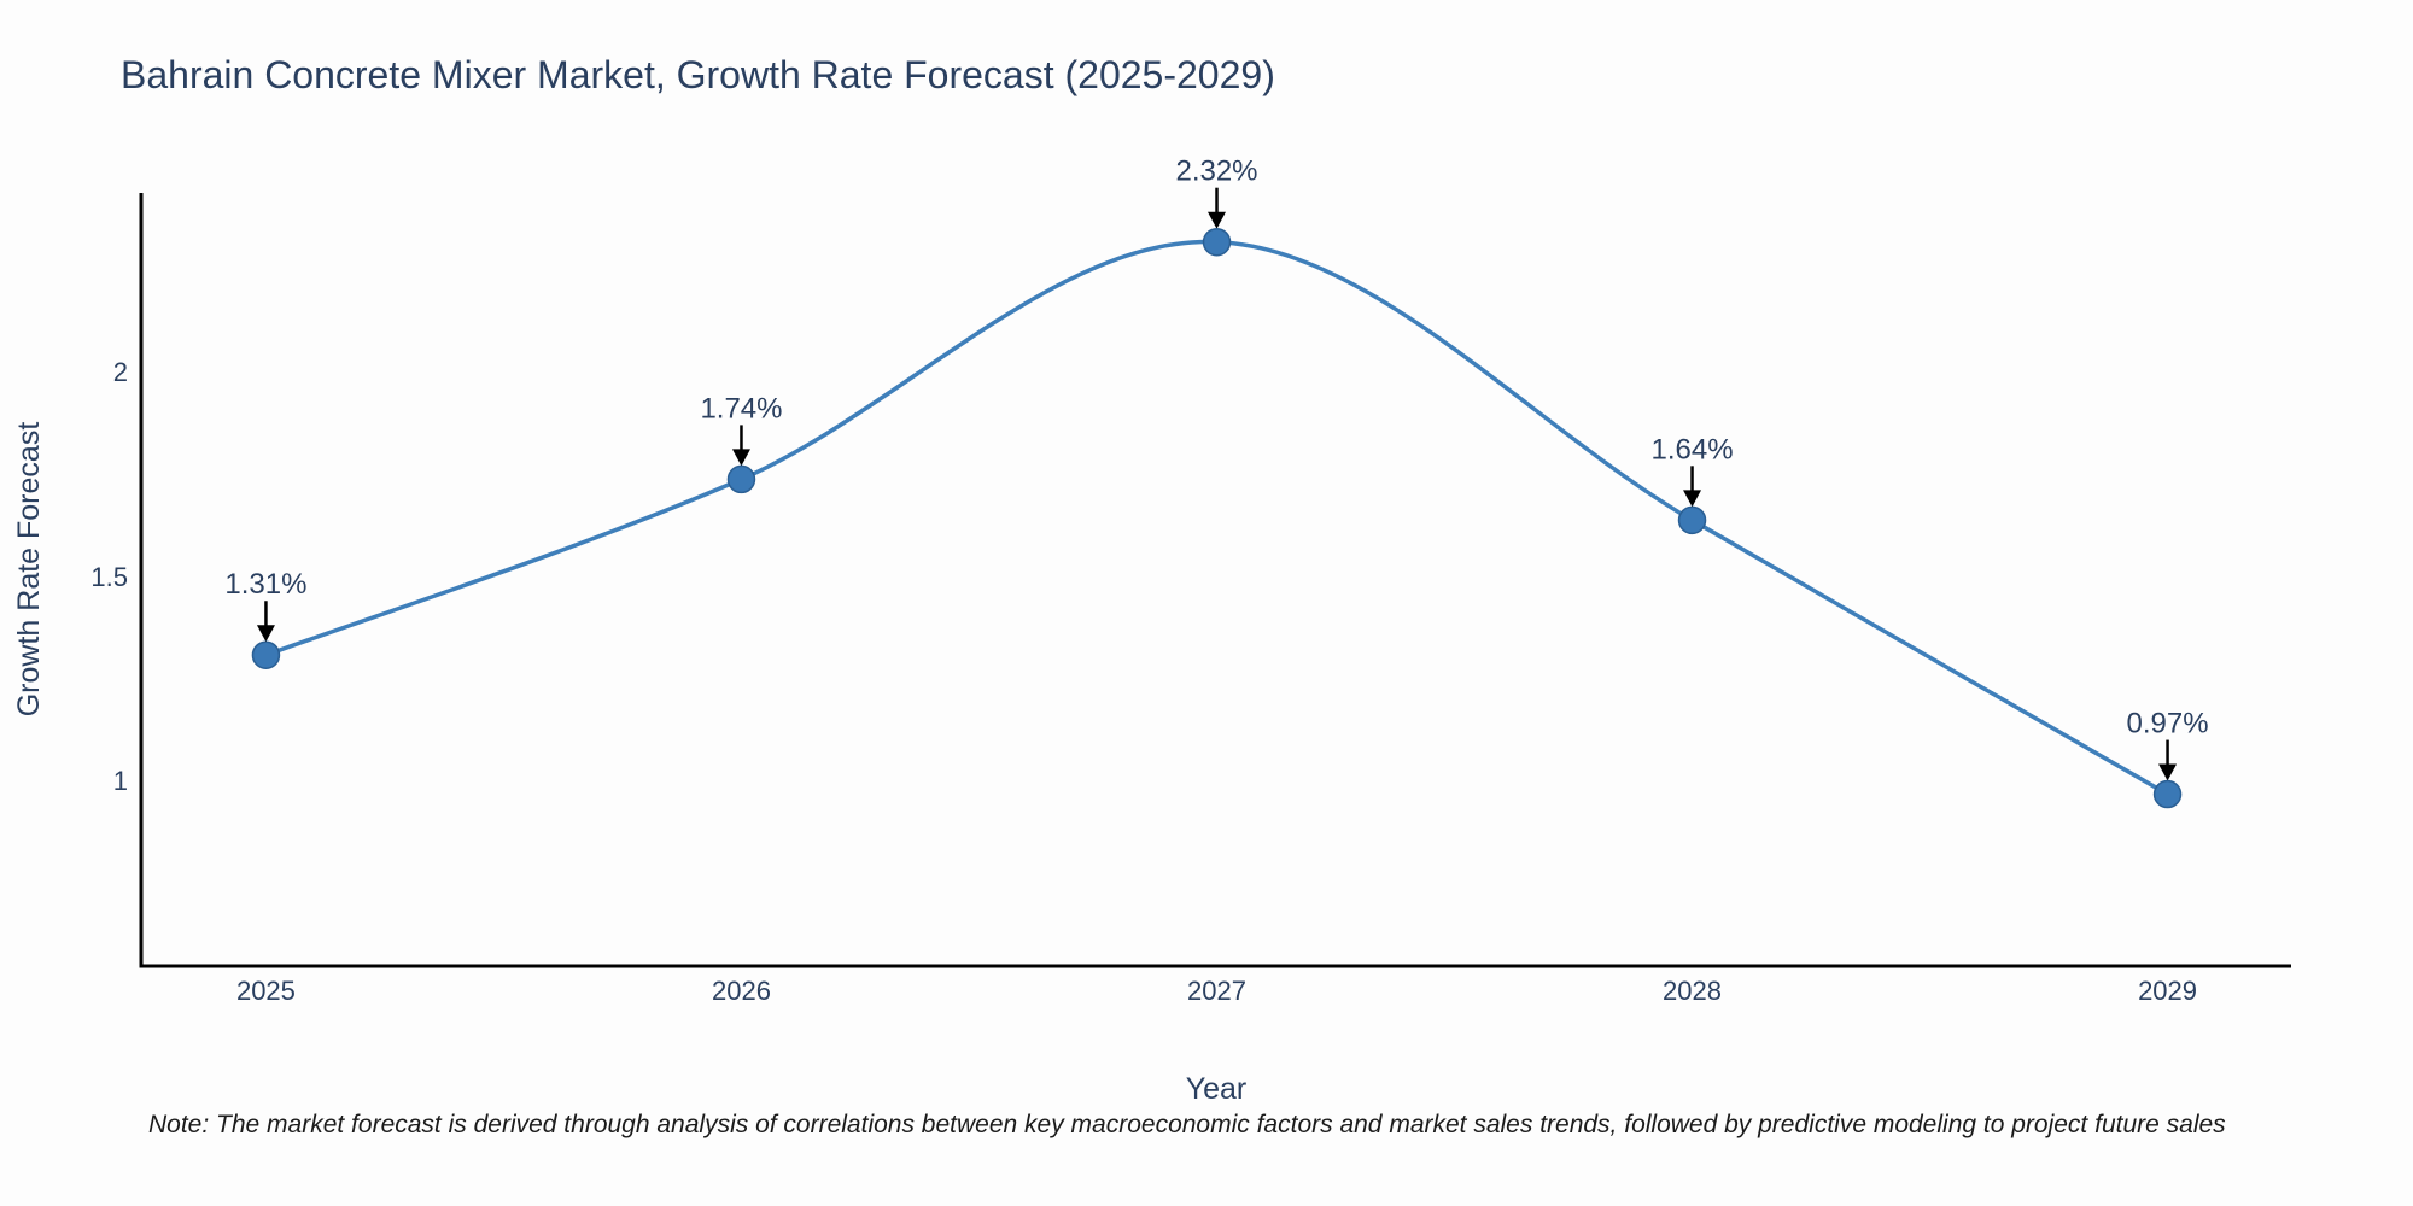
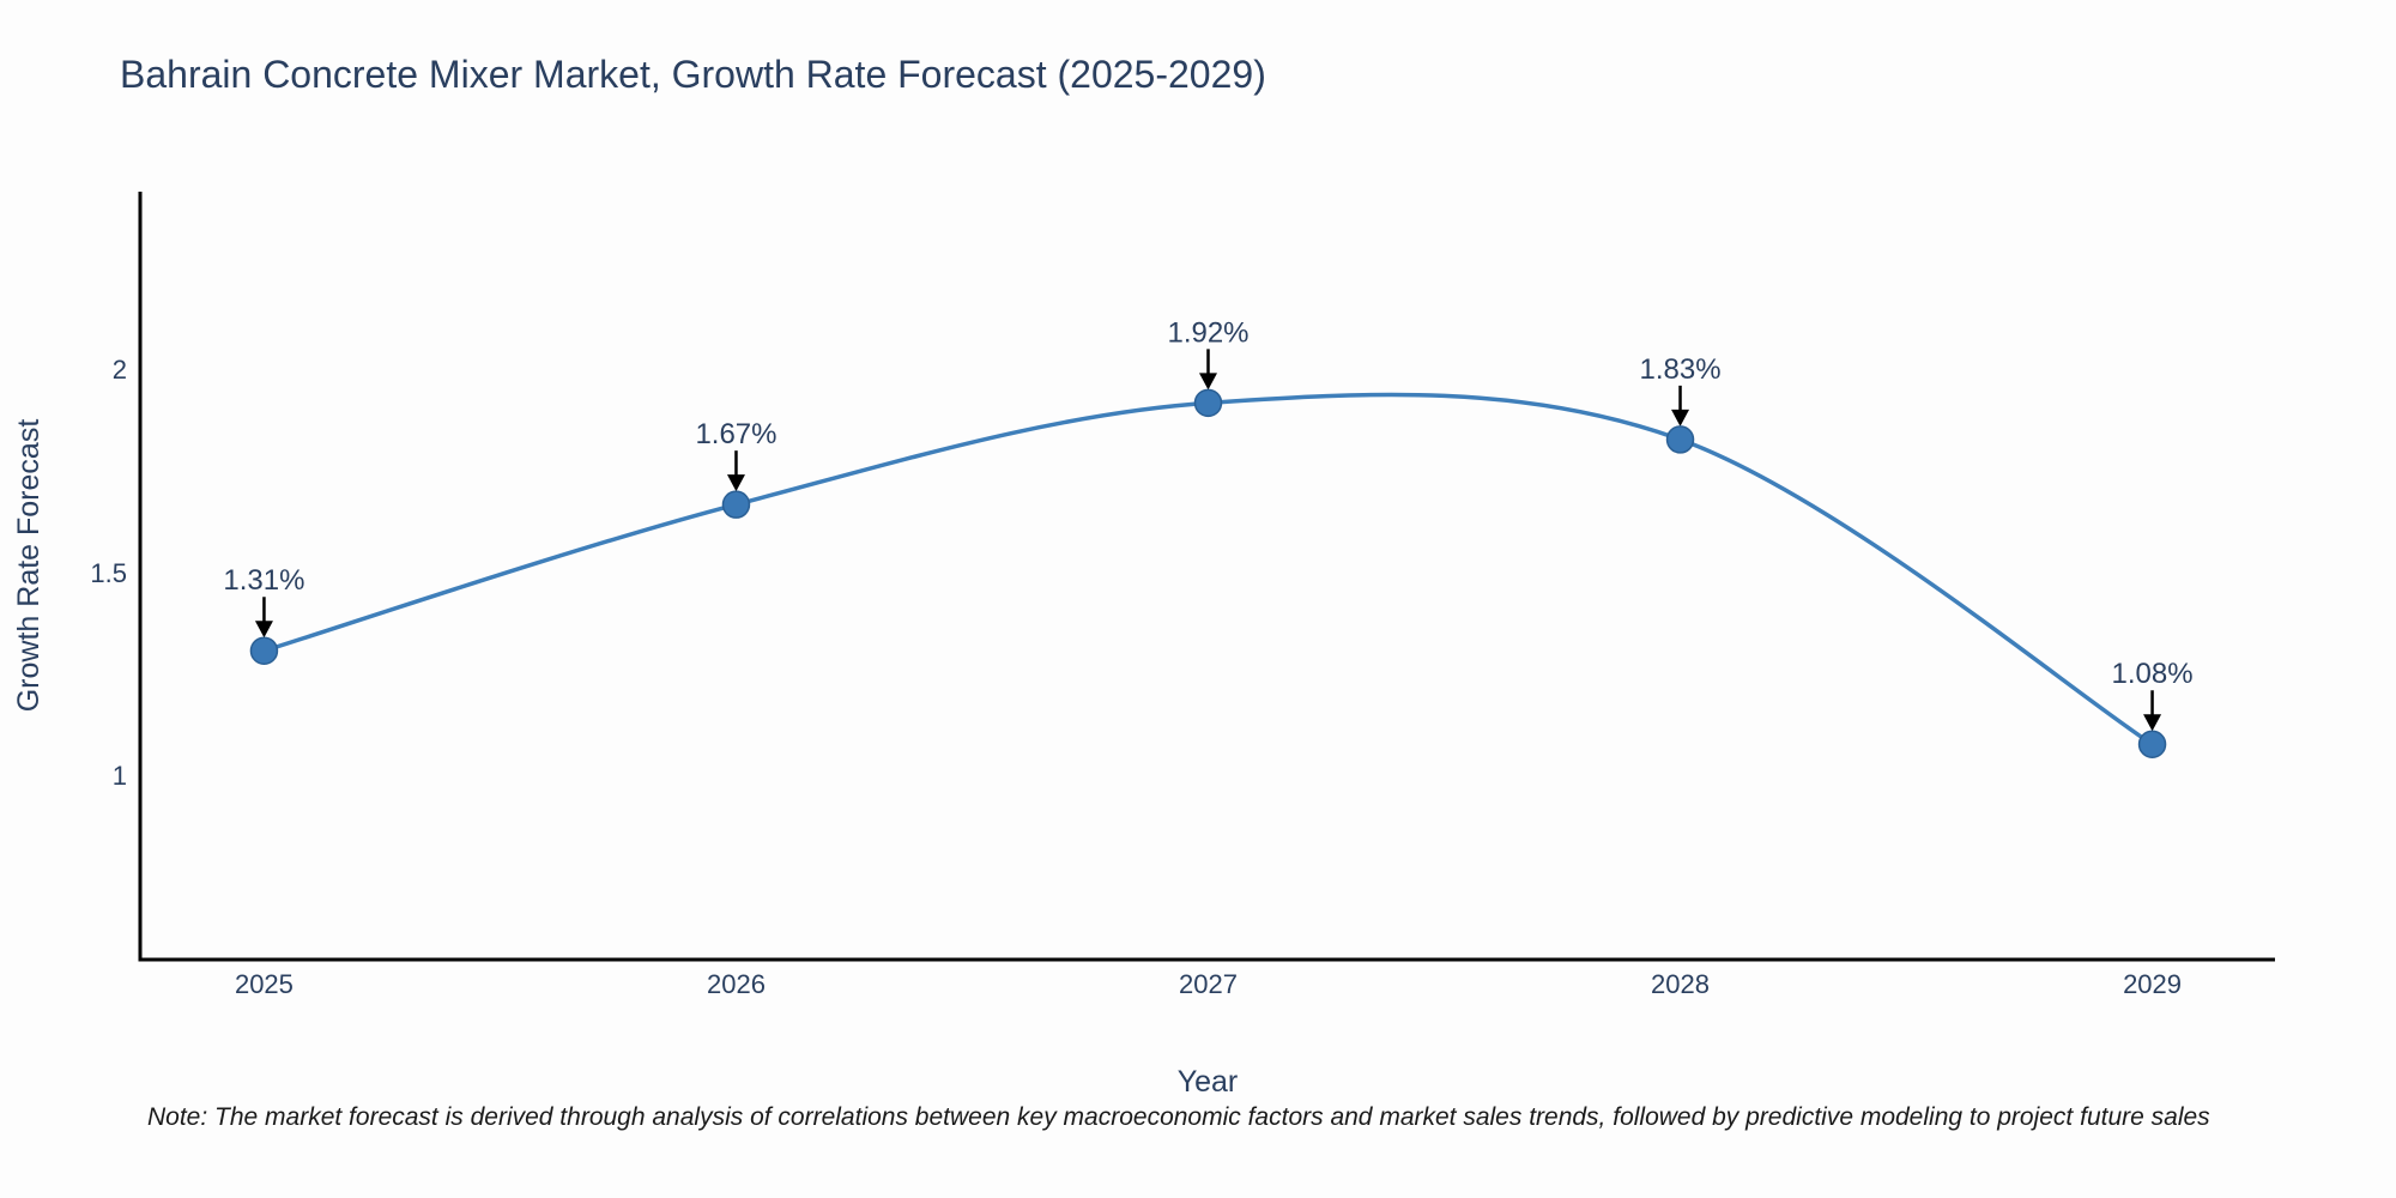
2026: 1.74% -> 1.67%
2027: 2.32% -> 1.92%
2028: 1.64% -> 1.83%
2029: 0.97% -> 1.08%
